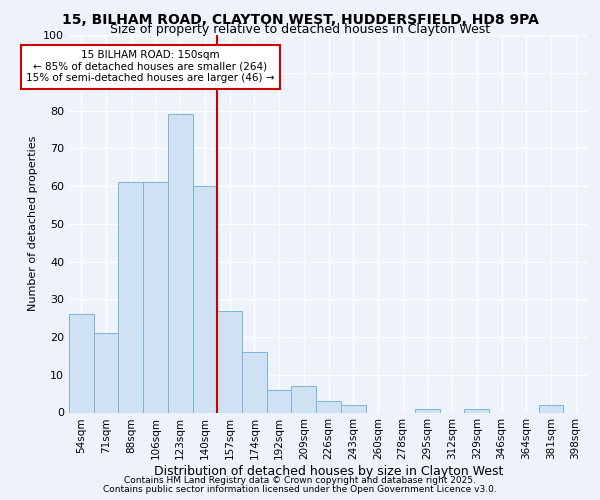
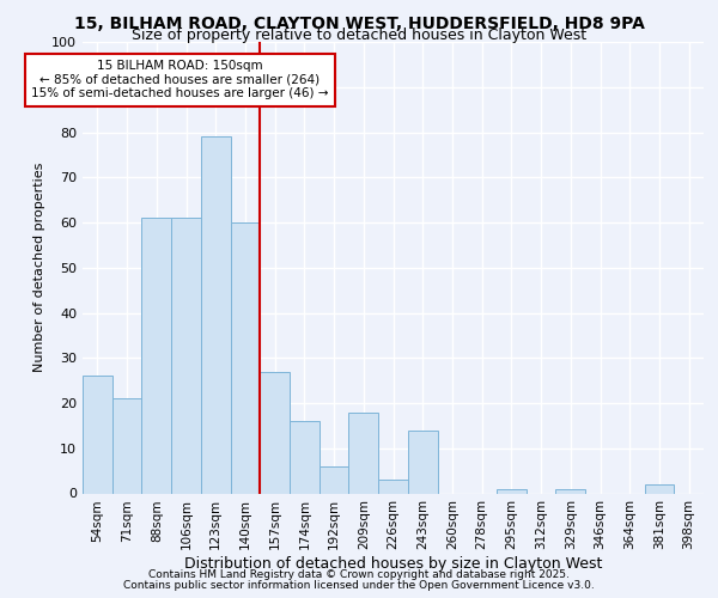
209sqm: 7 -> 18
243sqm: 2 -> 14
